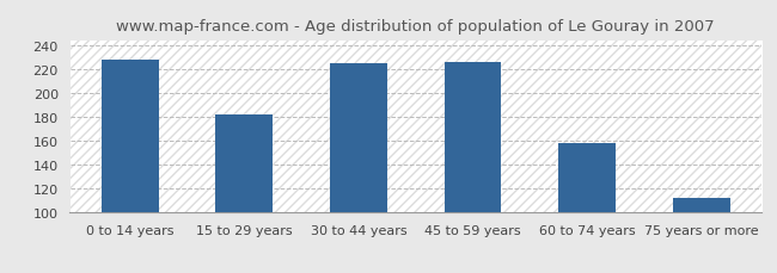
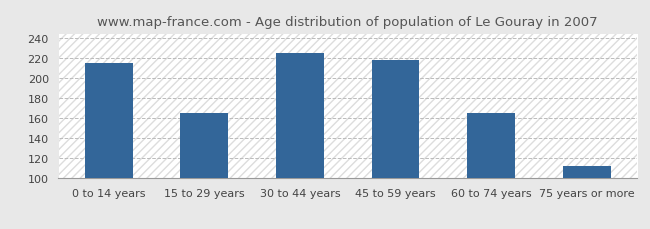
0 to 14 years: 228 -> 215
15 to 29 years: 182 -> 165
45 to 59 years: 226 -> 218
60 to 74 years: 158 -> 165
